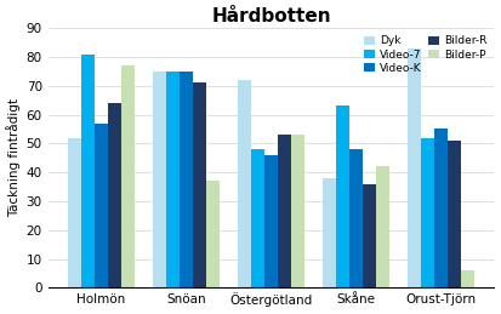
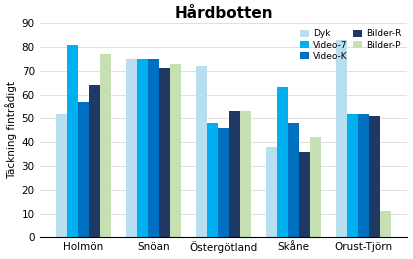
Bilder-P/Snöan: 37 -> 73
Video-K/Orust-Tjörn: 55 -> 52
Bilder-P/Orust-Tjörn: 6 -> 11
